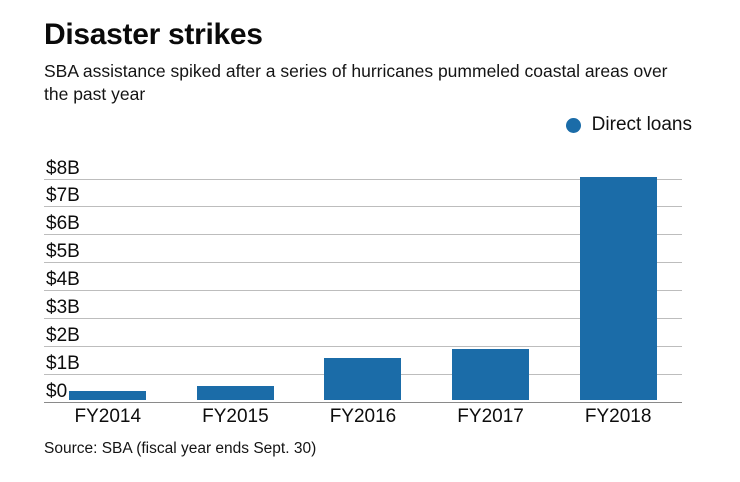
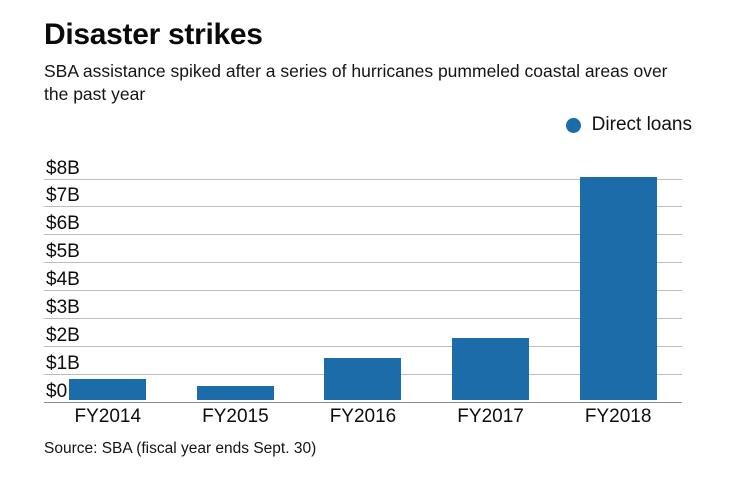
FY2014: $0.3B -> $0.7B
FY2017: $1.6B -> $2.0B
